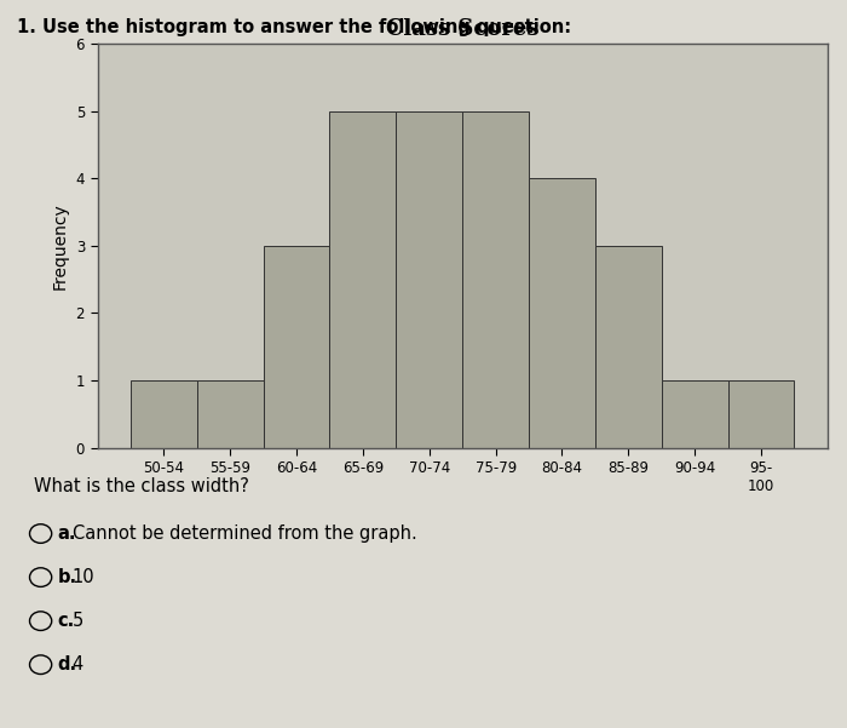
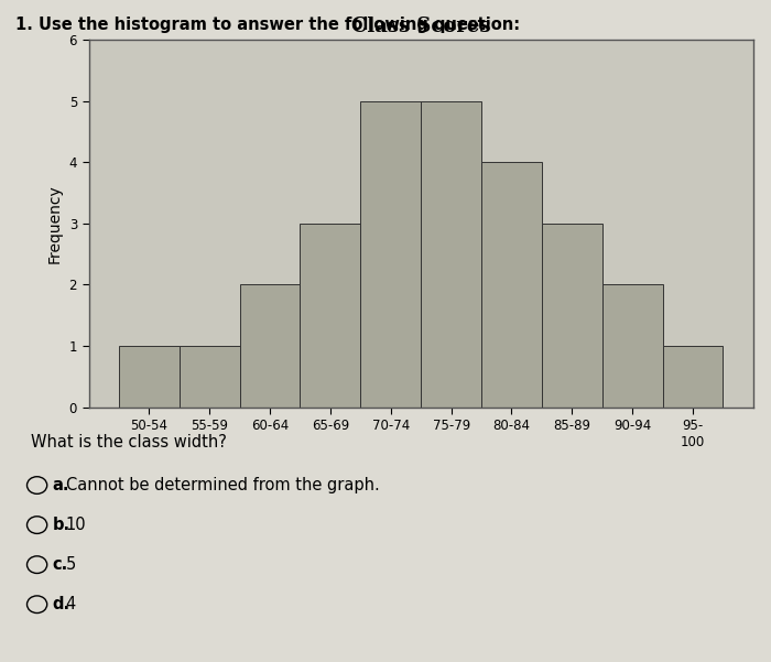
60-64: 3 -> 2
65-69: 5 -> 3
90-94: 1 -> 2
